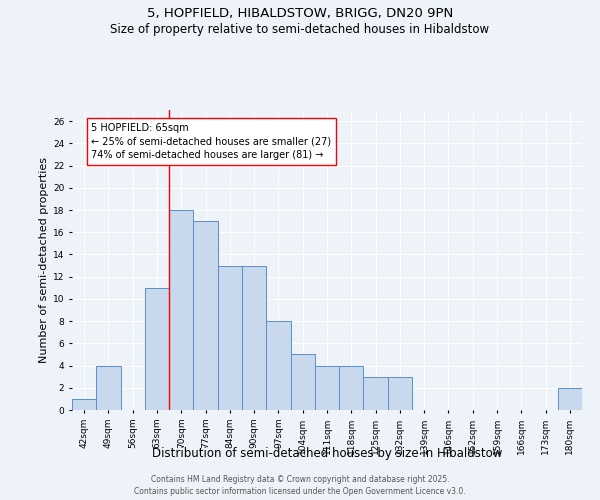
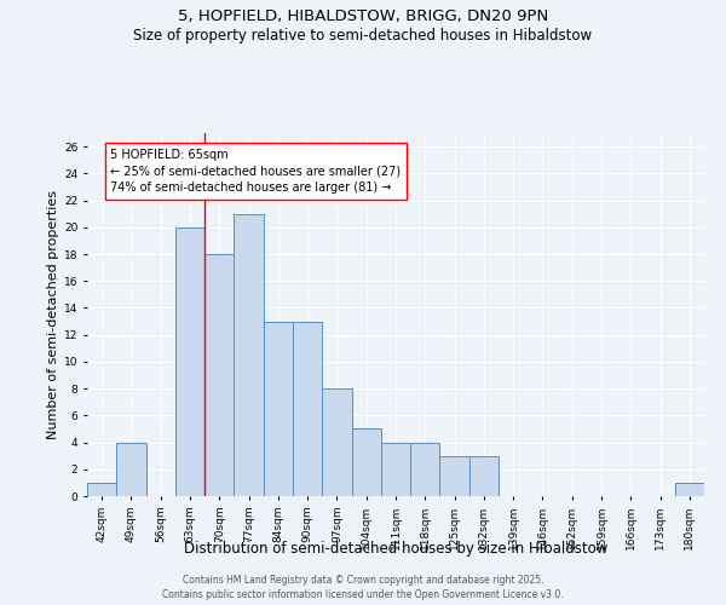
63sqm: 11 -> 20
77sqm: 17 -> 21
180sqm: 2 -> 1
